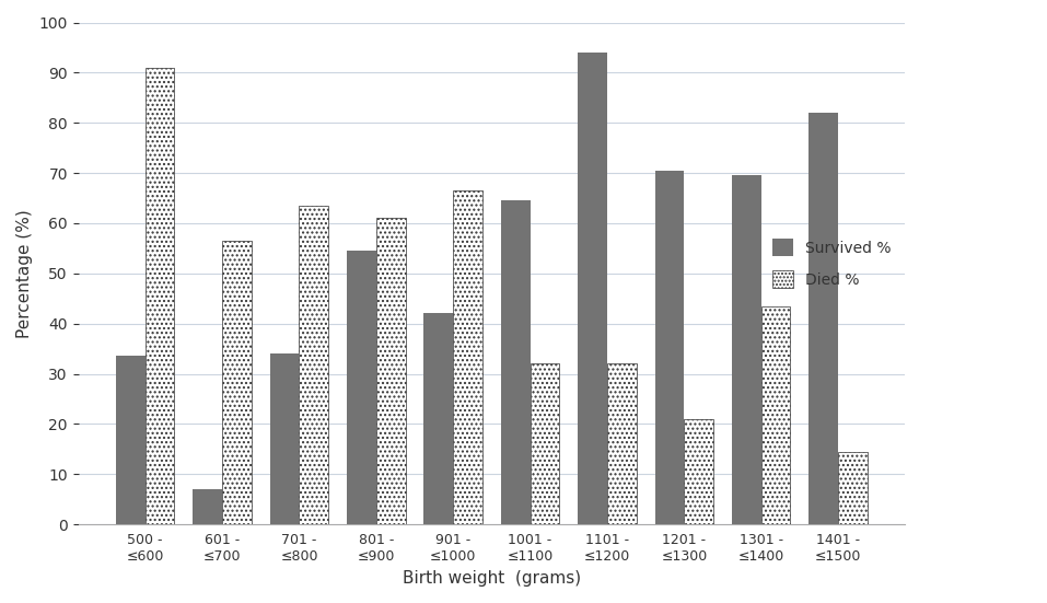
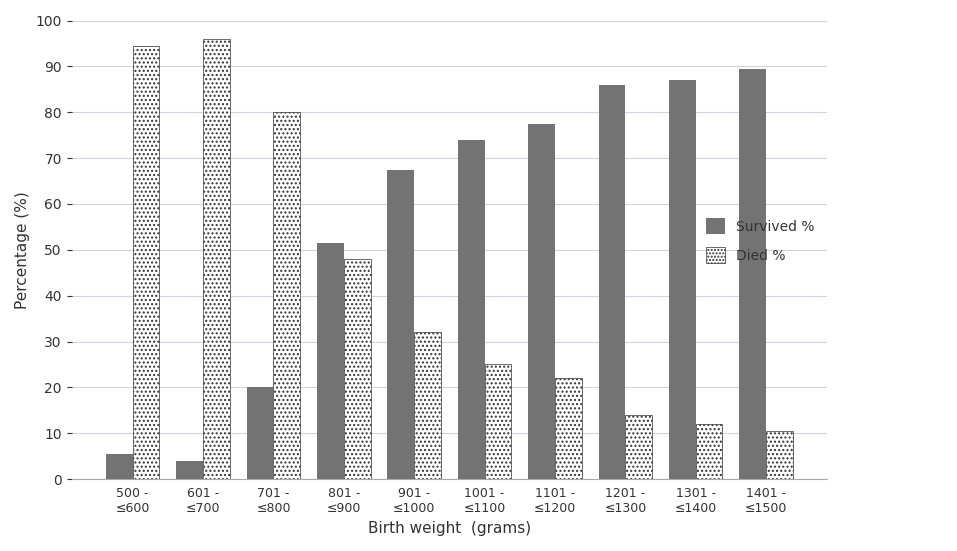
Survived %/500 - ≤600: 33.5 -> 5.5
Died %/500 - ≤600: 91.0 -> 94.5
Survived %/601 - ≤700: 7.0 -> 4.0
Died %/601 - ≤700: 56.5 -> 96.0
Survived %/701 - ≤800: 34.0 -> 20.0
Died %/701 - ≤800: 63.5 -> 80.0
Survived %/801 - ≤900: 54.5 -> 51.5
Died %/801 - ≤900: 61.0 -> 48.0
Survived %/901 - ≤1000: 42.0 -> 67.5
Died %/901 - ≤1000: 66.5 -> 32.0
Survived %/1001 - ≤1100: 64.5 -> 74.0
Died %/1001 - ≤1100: 32.0 -> 25.0
Survived %/1101 - ≤1200: 94.0 -> 77.5
Died %/1101 - ≤1200: 32.0 -> 22.0
Survived %/1201 - ≤1300: 70.5 -> 86.0
Died %/1201 - ≤1300: 21.0 -> 14.0
Survived %/1301 - ≤1400: 69.5 -> 87.0
Died %/1301 - ≤1400: 43.5 -> 12.0
Survived %/1401 - ≤1500: 82.0 -> 89.5
Died %/1401 - ≤1500: 14.5 -> 10.5
